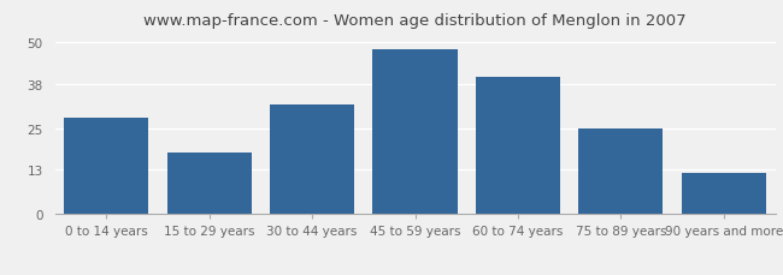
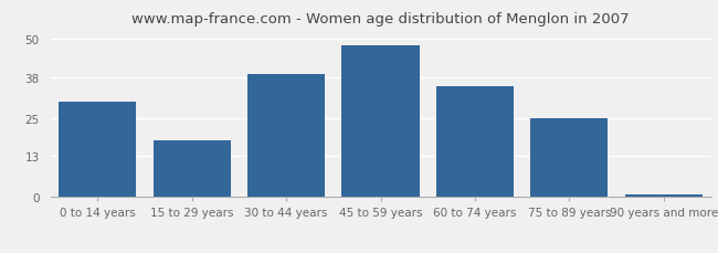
0 to 14 years: 28 -> 30
30 to 44 years: 32 -> 39
60 to 74 years: 40 -> 35
90 years and more: 12 -> 1
